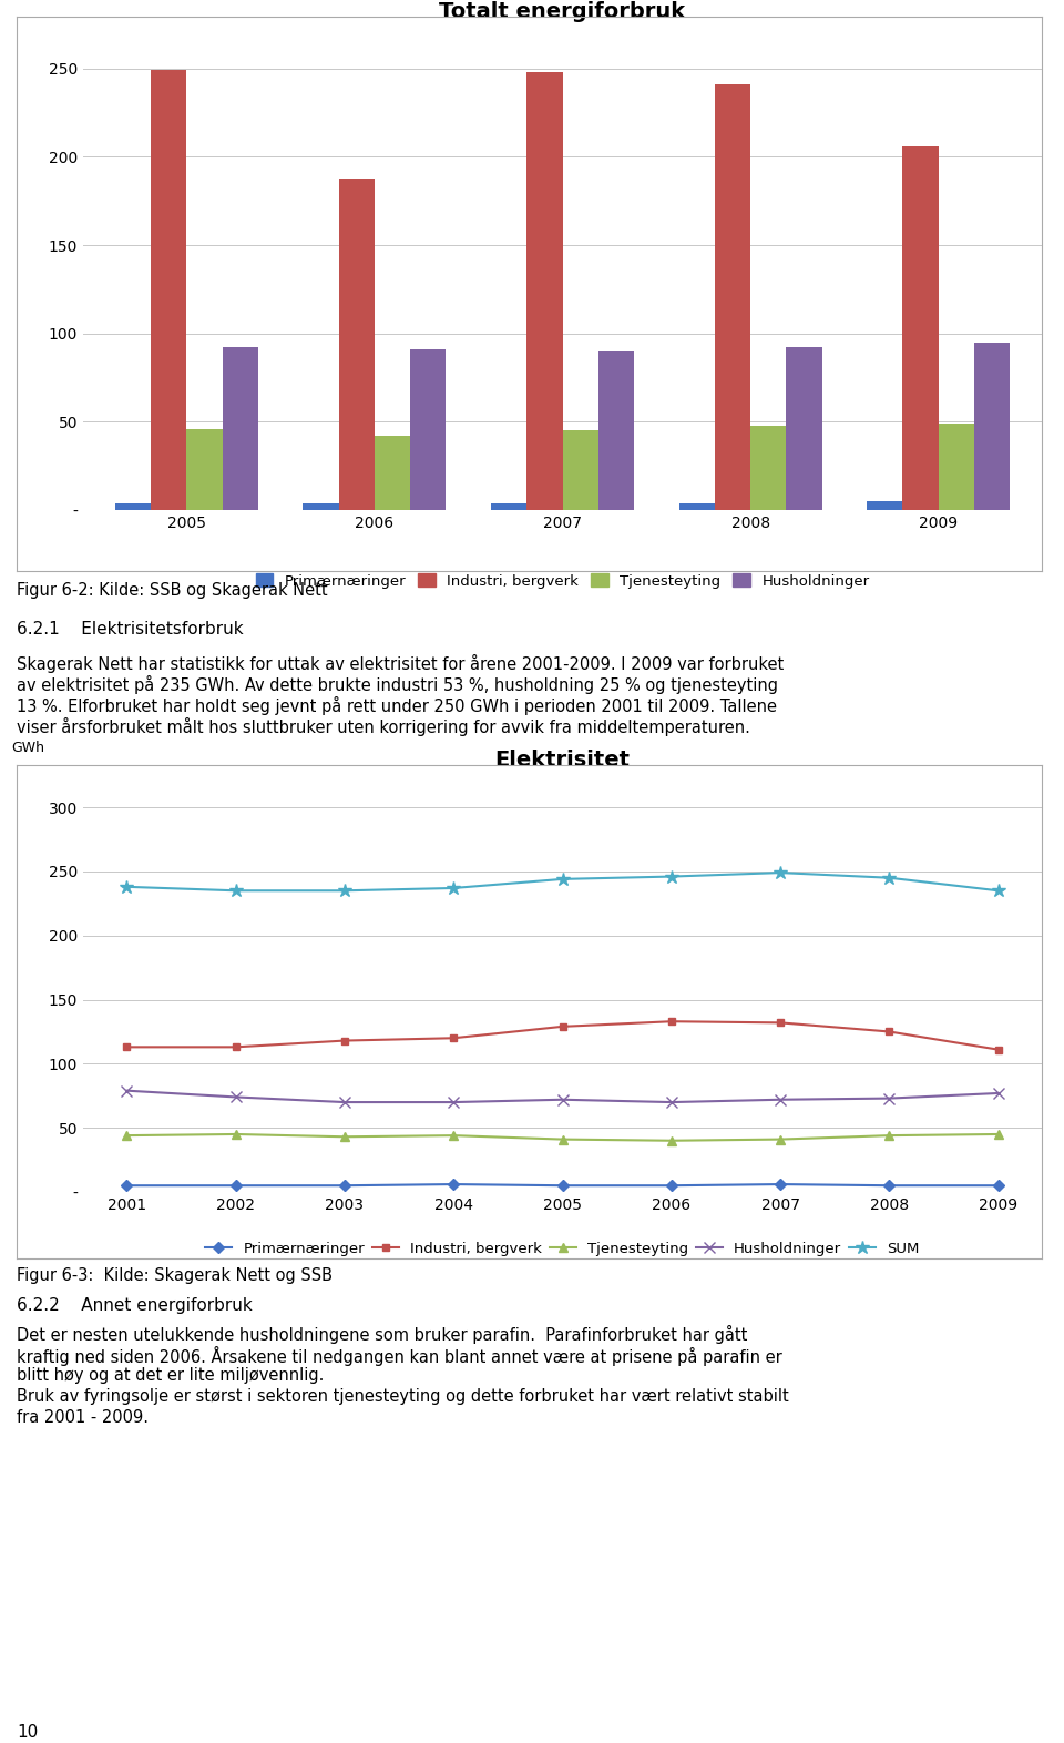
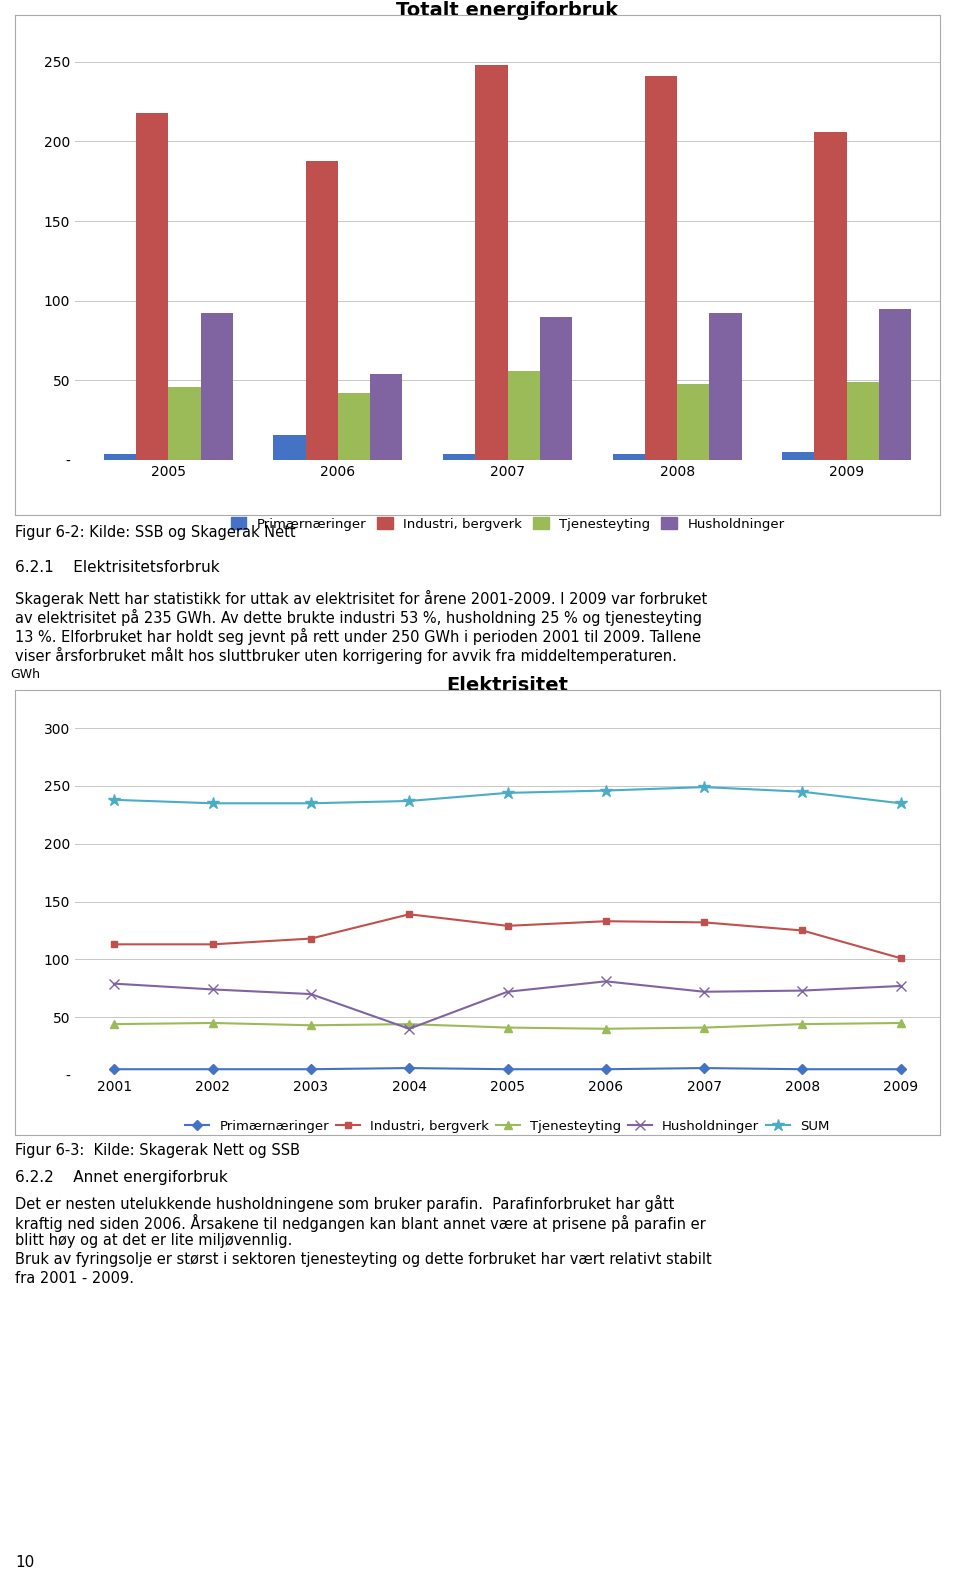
Totalt energiforbruk/Industri, bergverk/2005: 249 -> 218
Totalt energiforbruk/Primærnæringer/2006: 4 -> 16
Totalt energiforbruk/Husholdninger/2006: 91 -> 54
Totalt energiforbruk/Tjenesteyting/2007: 45 -> 56
Elektrisitet/Industri, bergverk/2004: 120 -> 139
Elektrisitet/Husholdninger/2004: 70 -> 40
Elektrisitet/Husholdninger/2006: 70 -> 81
Elektrisitet/Industri, bergverk/2009: 111 -> 101
